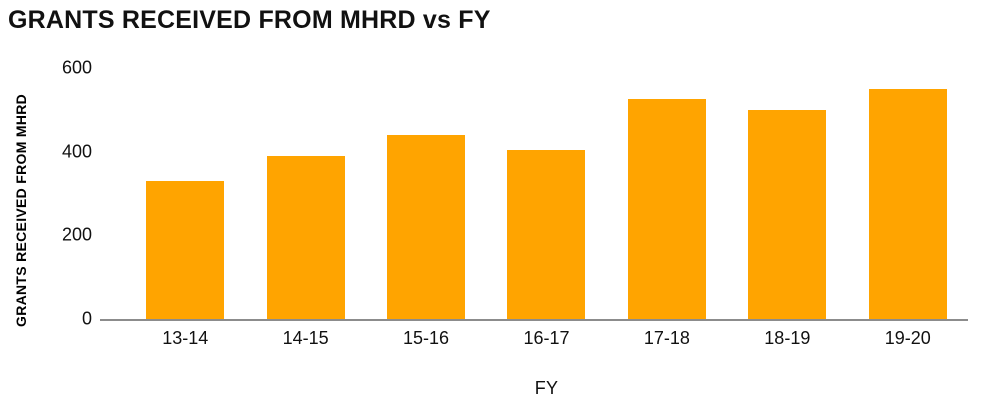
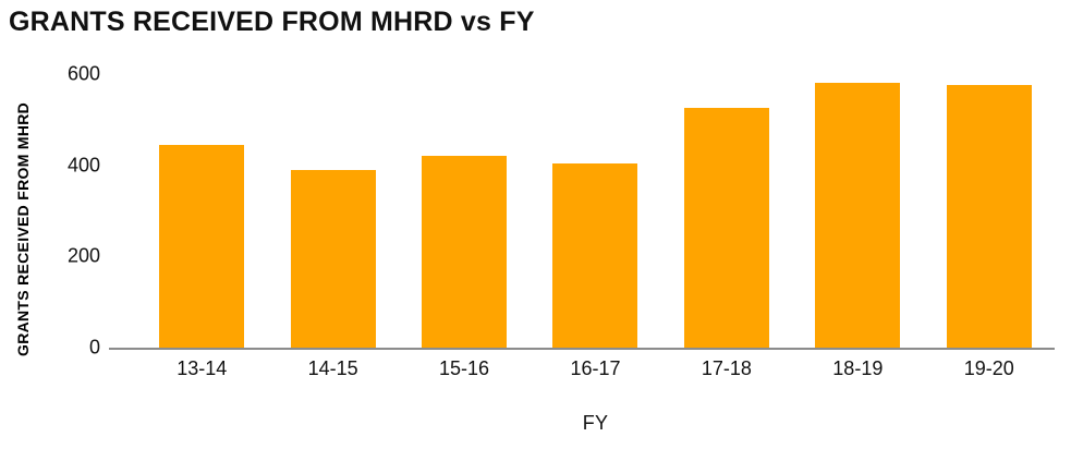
13-14: 330 -> 440
15-16: 440 -> 420
18-19: 500 -> 580
19-20: 550 -> 580
